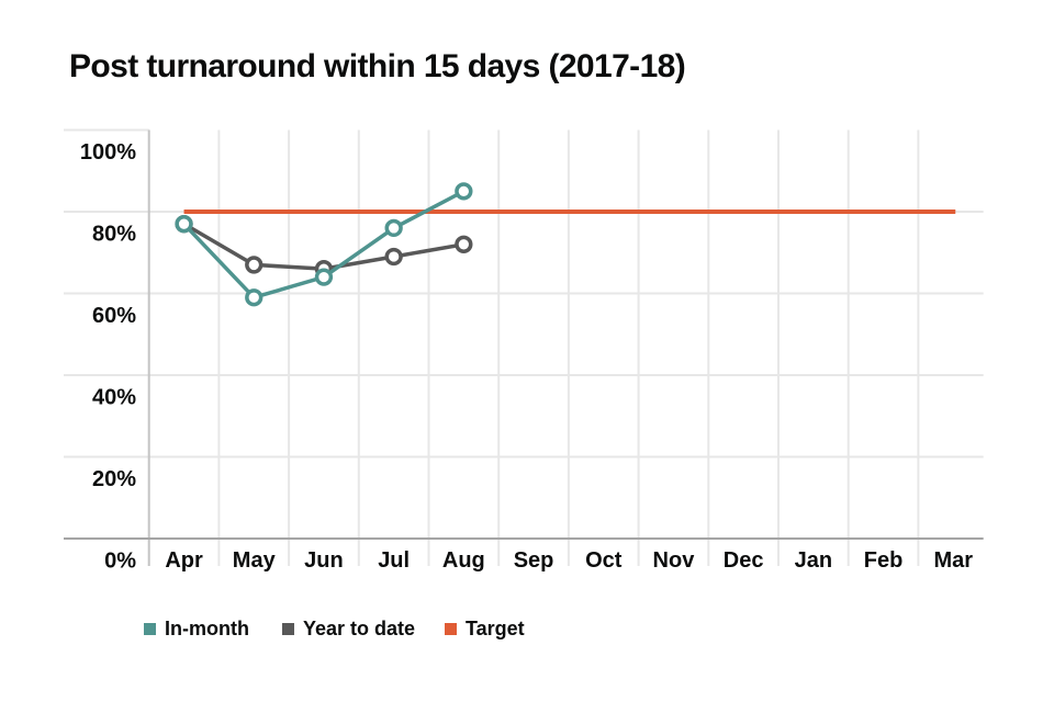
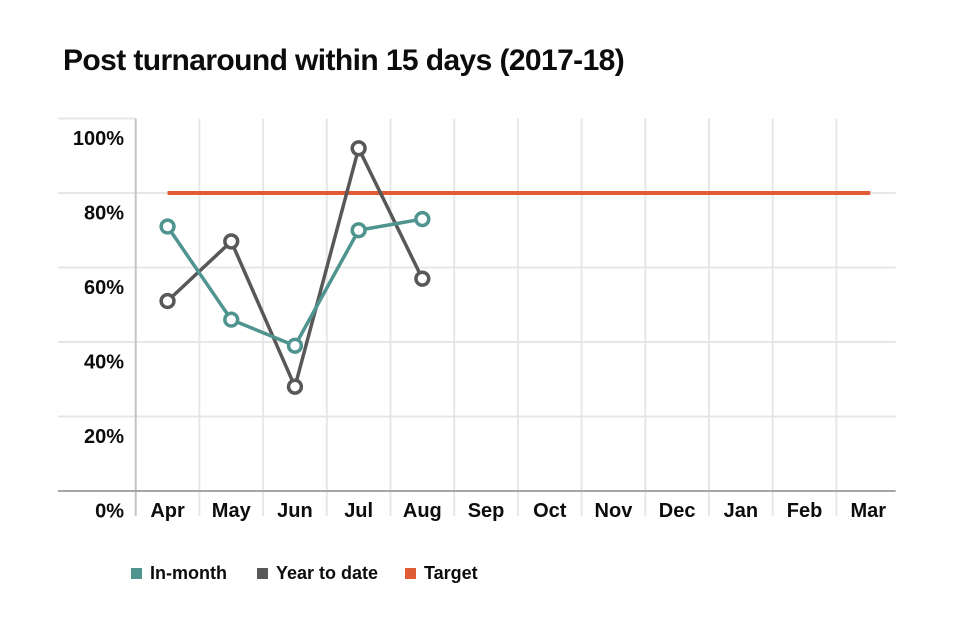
Year to date/Apr: 77% -> 51%
In-month/Apr: 77% -> 71%
In-month/May: 59% -> 46%
Year to date/Jun: 66% -> 28%
In-month/Jun: 64% -> 39%
Year to date/Jul: 69% -> 92%
In-month/Jul: 76% -> 70%
Year to date/Aug: 72% -> 57%
In-month/Aug: 85% -> 73%
